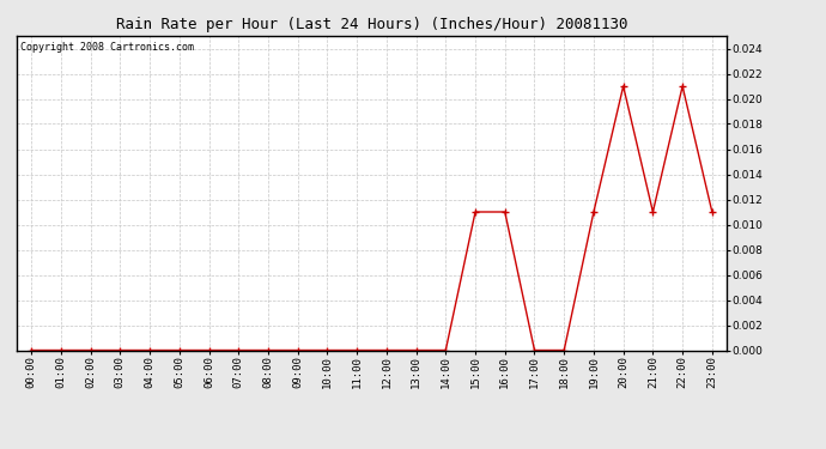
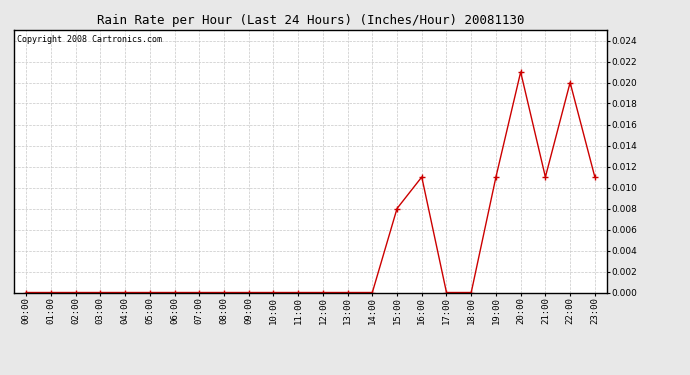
15:00: 0.011 -> 0.008
22:00: 0.021 -> 0.020
